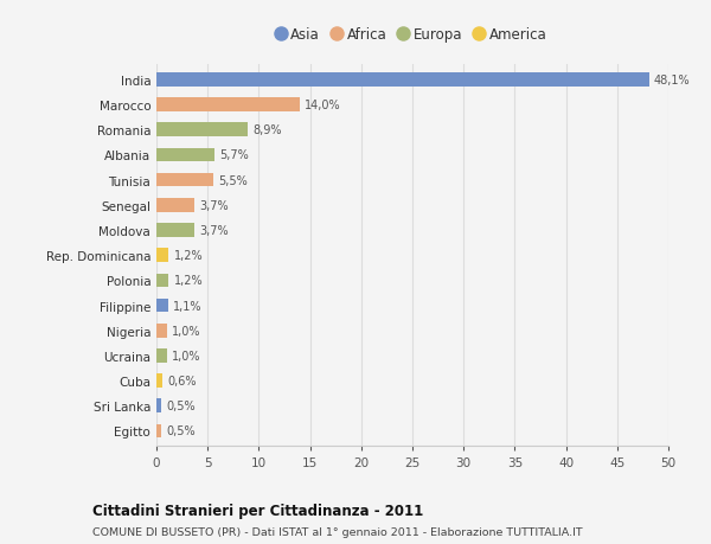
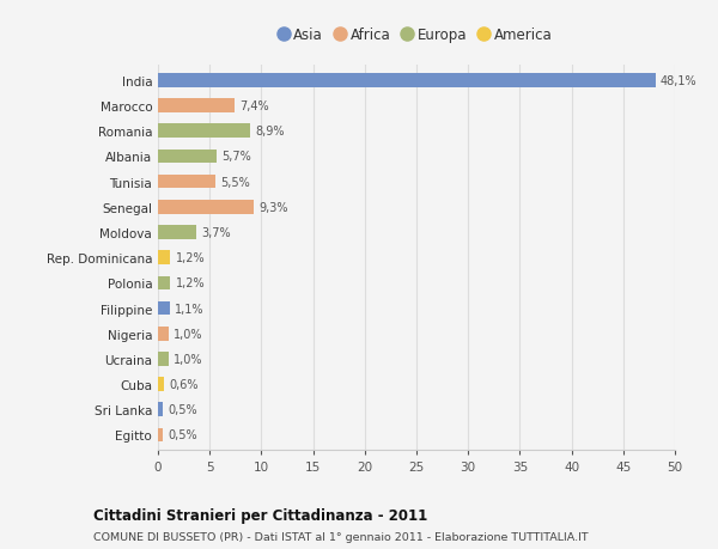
Marocco: 14,0% -> 7,4%
Senegal: 3,7% -> 9,3%
